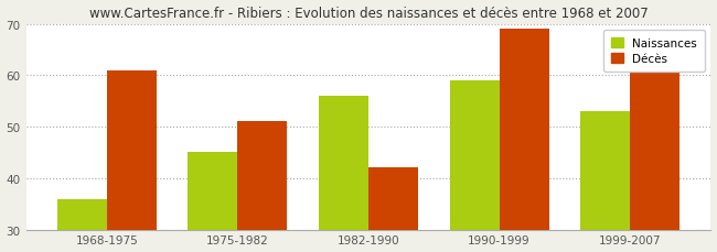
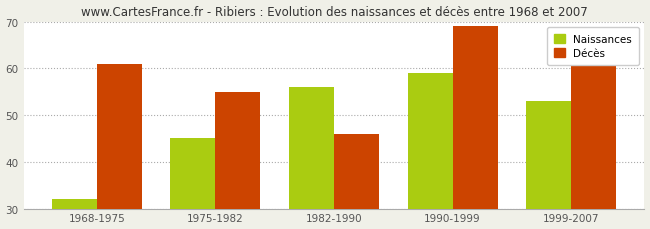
Naissances/1968-1975: 36 -> 32
Décès/1975-1982: 51 -> 55
Décès/1982-1990: 42 -> 46
